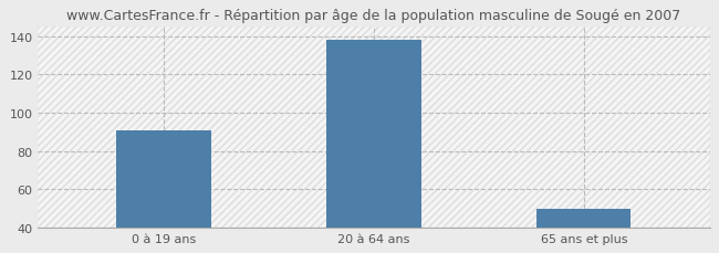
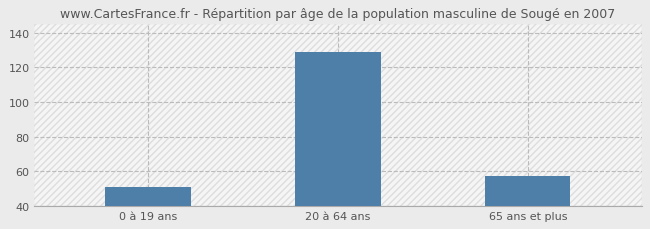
0 à 19 ans: 91 -> 51
20 à 64 ans: 138 -> 129
65 ans et plus: 50 -> 57
